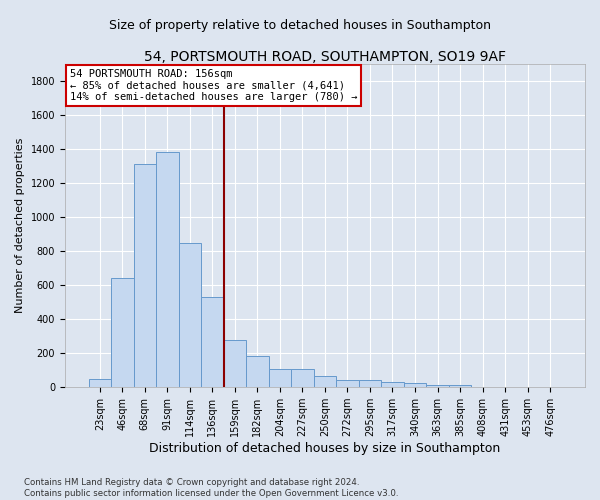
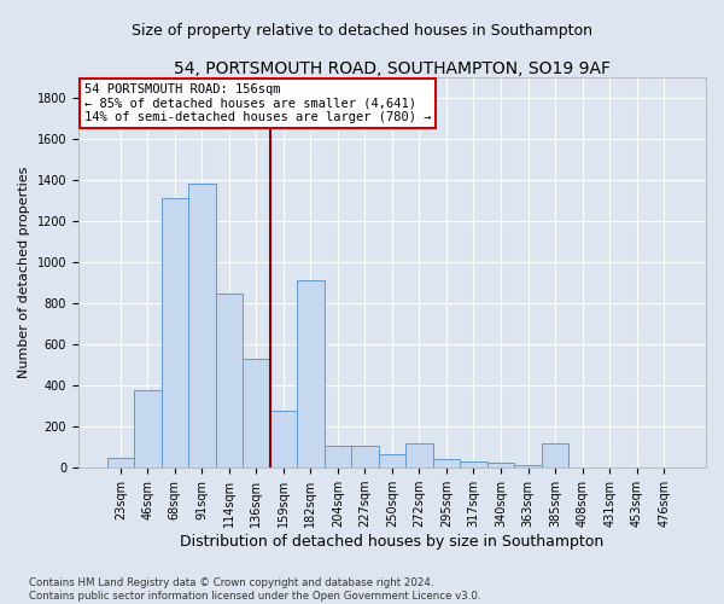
46sqm: 640 -> 380
182sqm: 180 -> 910
272sqm: 40 -> 120
385sqm: 20 -> 120
